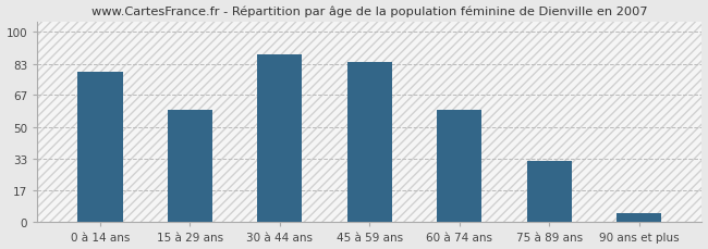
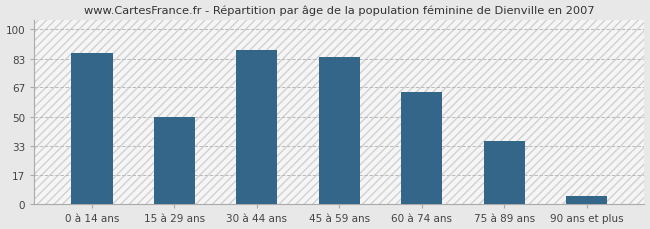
0 à 14 ans: 79 -> 86
15 à 29 ans: 59 -> 50
60 à 74 ans: 59 -> 64
75 à 89 ans: 32 -> 36
